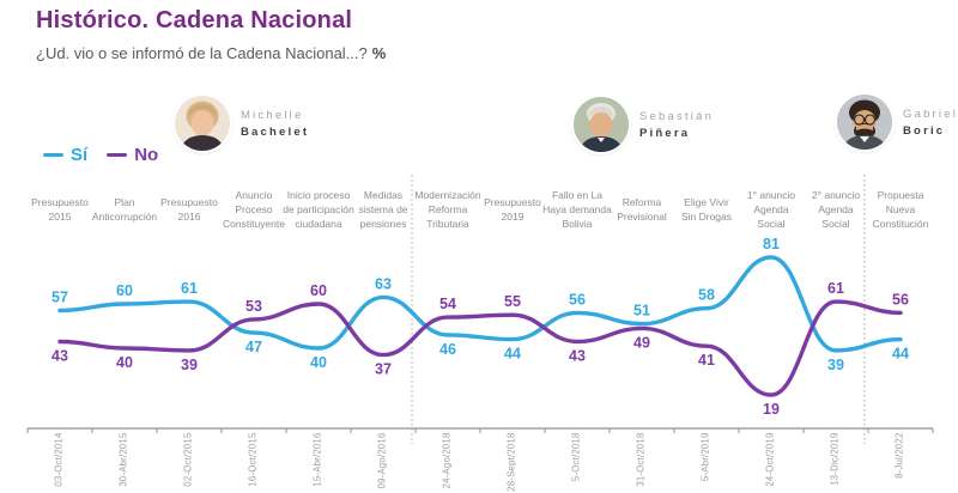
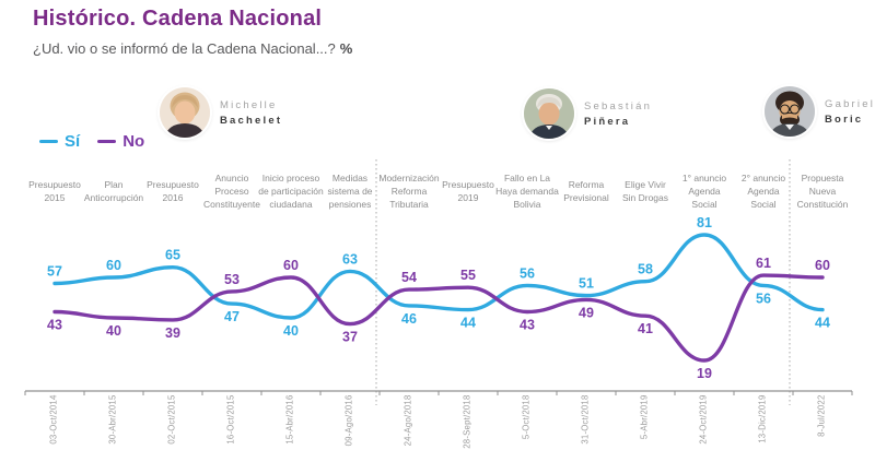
Sí/02-Oct/2015: 61 -> 65
Sí/13-Dic/2019: 39 -> 56
No/8-Jul/2022: 56 -> 60
